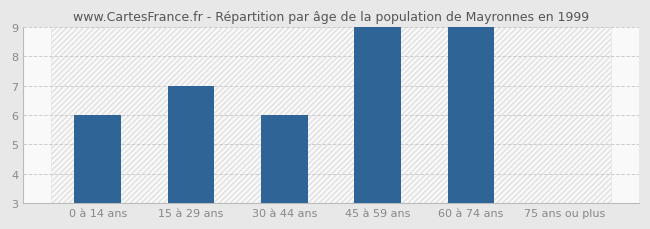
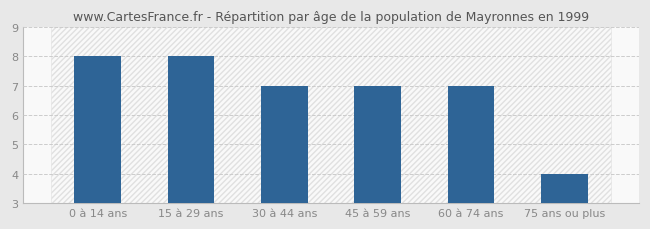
0 à 14 ans: 6 -> 8
15 à 29 ans: 7 -> 8
30 à 44 ans: 6 -> 7
45 à 59 ans: 9 -> 7
60 à 74 ans: 9 -> 7
75 ans ou plus: 3 -> 4
